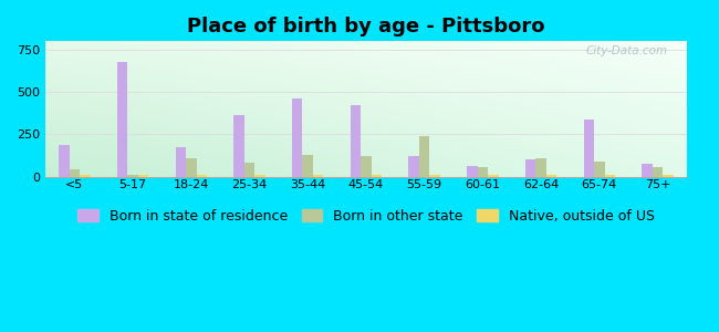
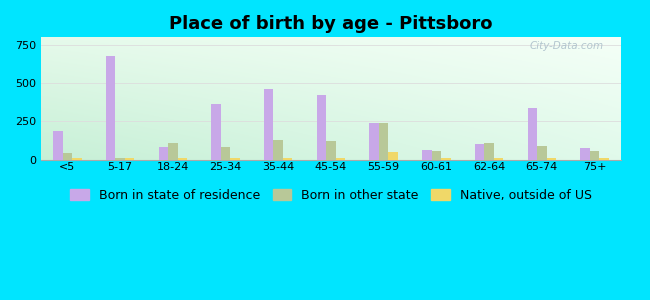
Born in state of residence/18-24: 180 -> 80
Born in state of residence/55-59: 120 -> 240
Native, outside of US/55-59: 10 -> 50
